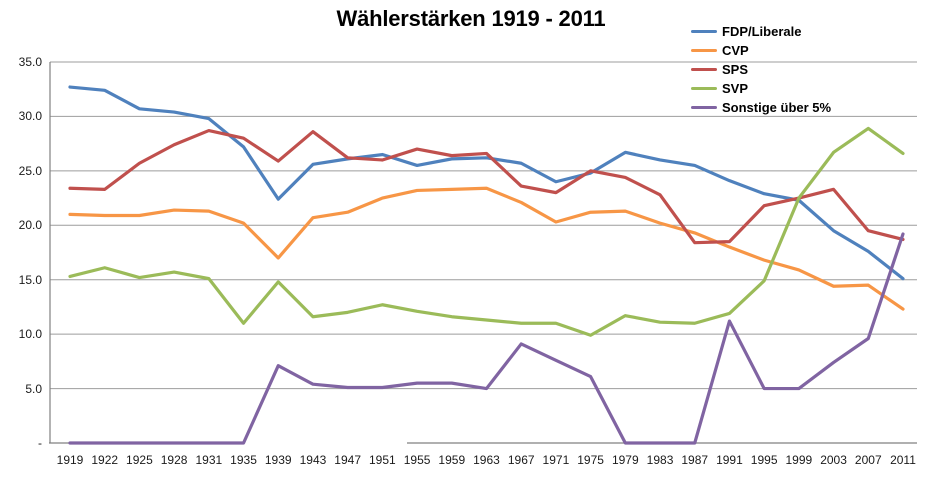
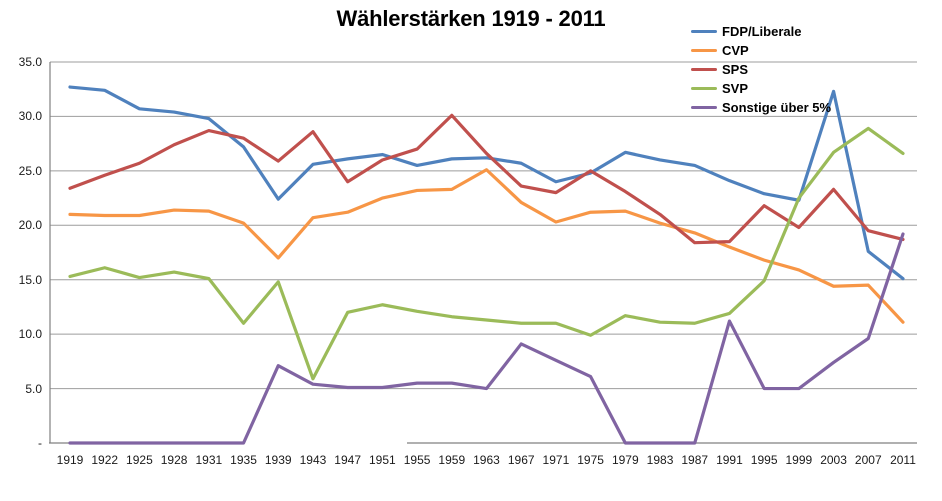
SPS/1922: 23.3 -> 24.6
SVP/1943: 11.6 -> 5.9
SPS/1947: 26.2 -> 24.0
SPS/1959: 26.4 -> 30.1
CVP/1963: 23.4 -> 25.1
SPS/1979: 24.4 -> 23.1
SPS/1983: 22.8 -> 21.0
SPS/1999: 22.5 -> 19.8
FDP/Liberale/2003: 19.5 -> 32.3
CVP/2011: 12.3 -> 11.1
